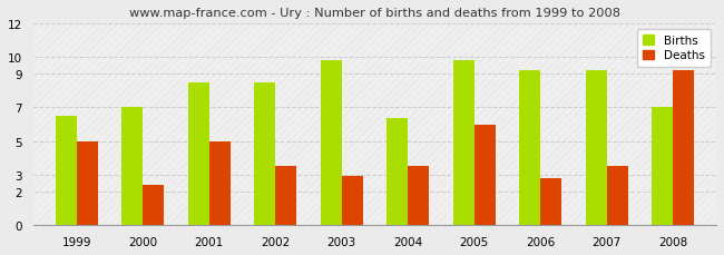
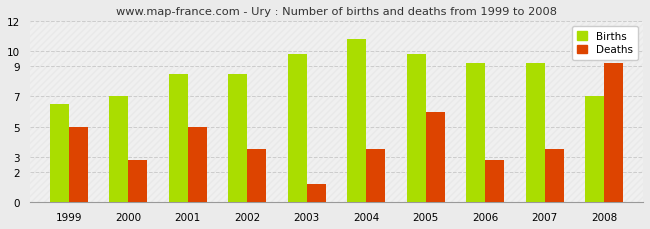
Deaths/2000: 2.4 -> 2.8
Deaths/2003: 2.9 -> 1.2
Births/2004: 6.4 -> 10.8
